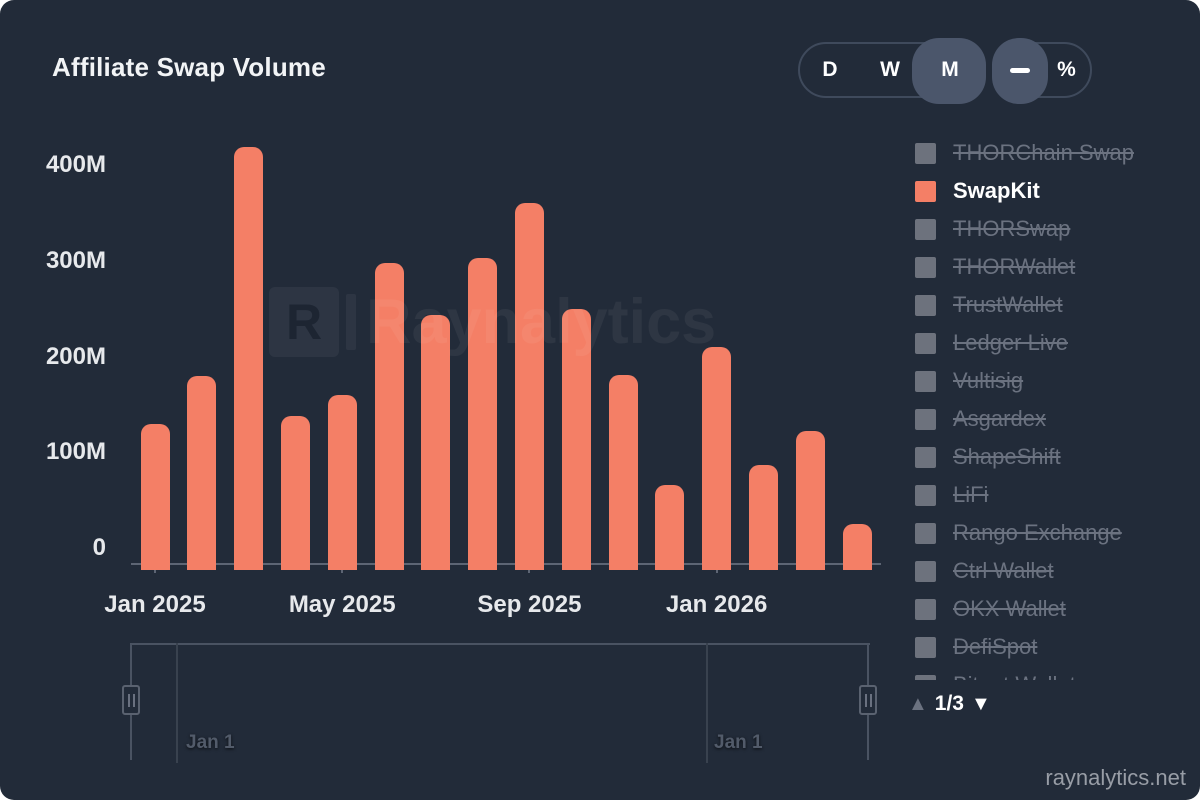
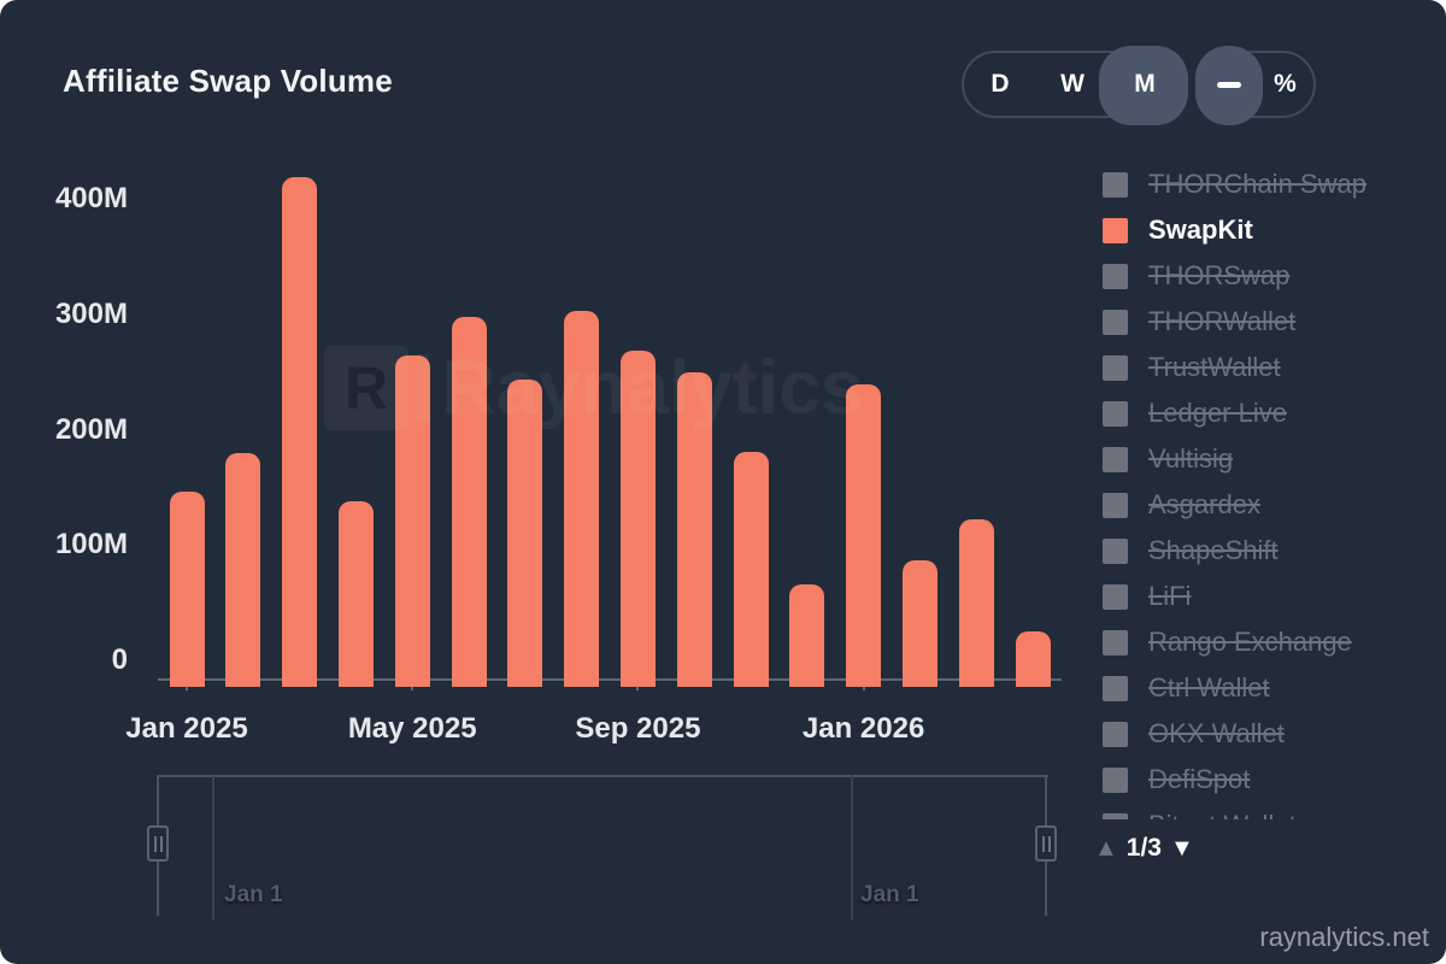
Jan 2025: 130M -> 150M
May 2025: 160M -> 260M
Sep 2025: 360M -> 270M
Jan 2026: 210M -> 240M
